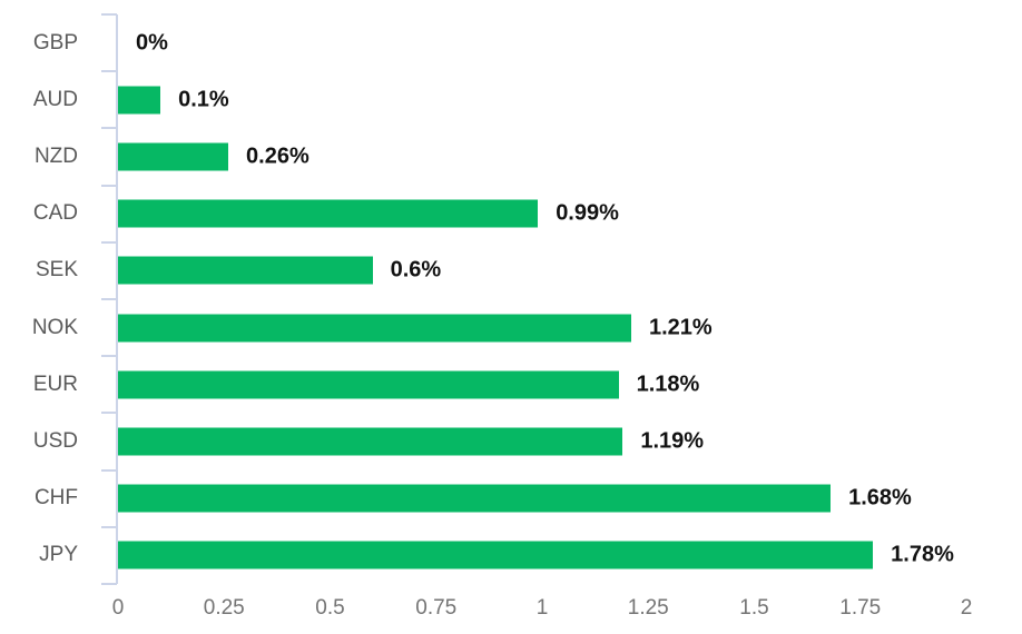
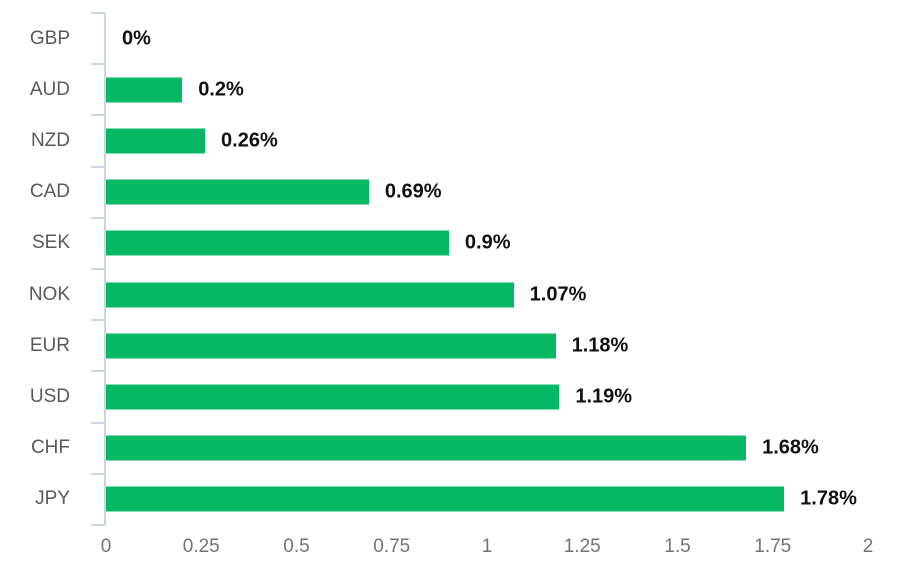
AUD: 0.1% -> 0.2%
CAD: 0.99% -> 0.69%
SEK: 0.6% -> 0.9%
NOK: 1.21% -> 1.07%
